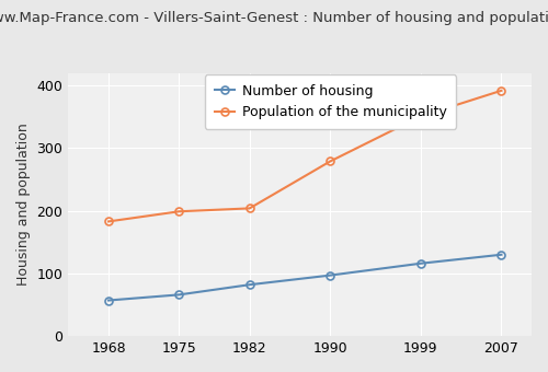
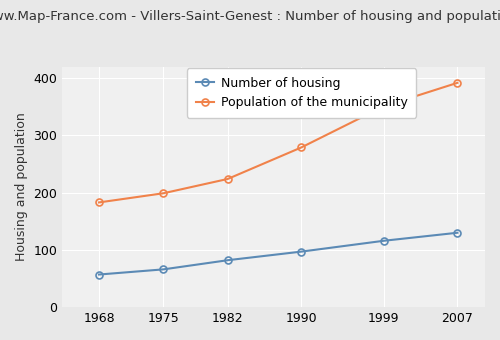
Population of the municipality/1982: 204 -> 224
